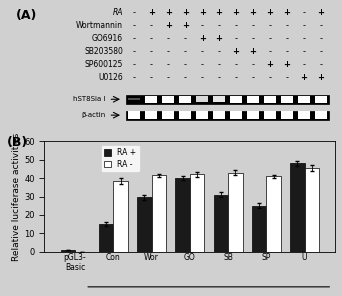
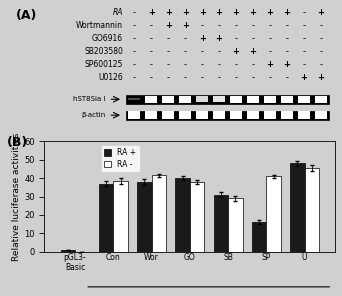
RA +/Con: 15 -> 37
RA +/Wor: 30 -> 38
RA -/GÖ: 42 -> 38
RA -/SB: 43 -> 29
RA +/SP: 25 -> 16
